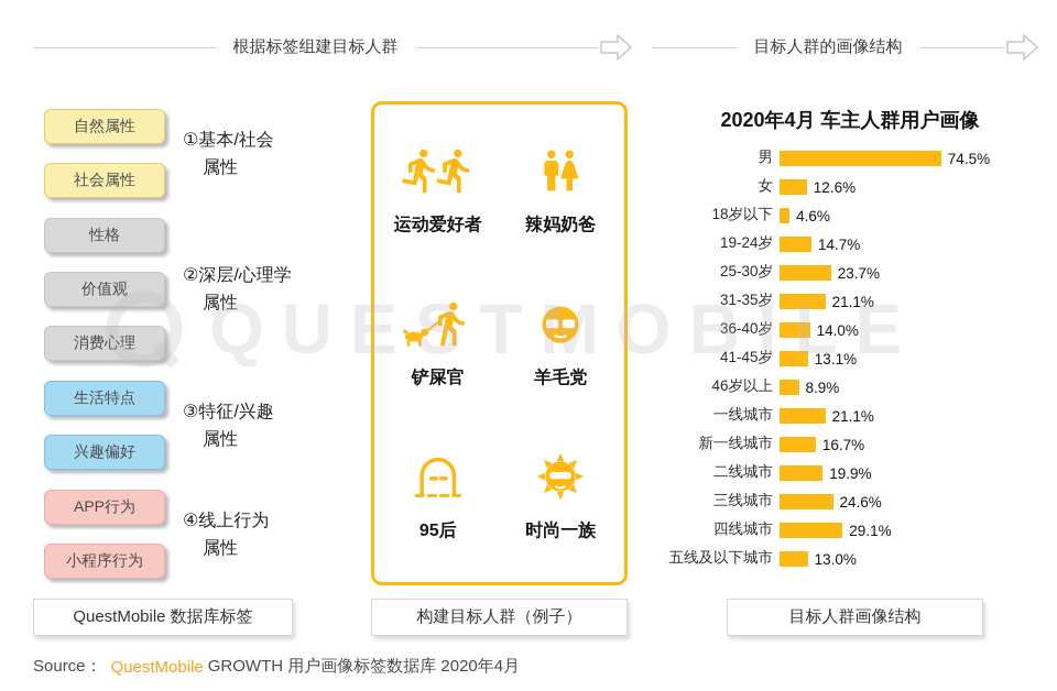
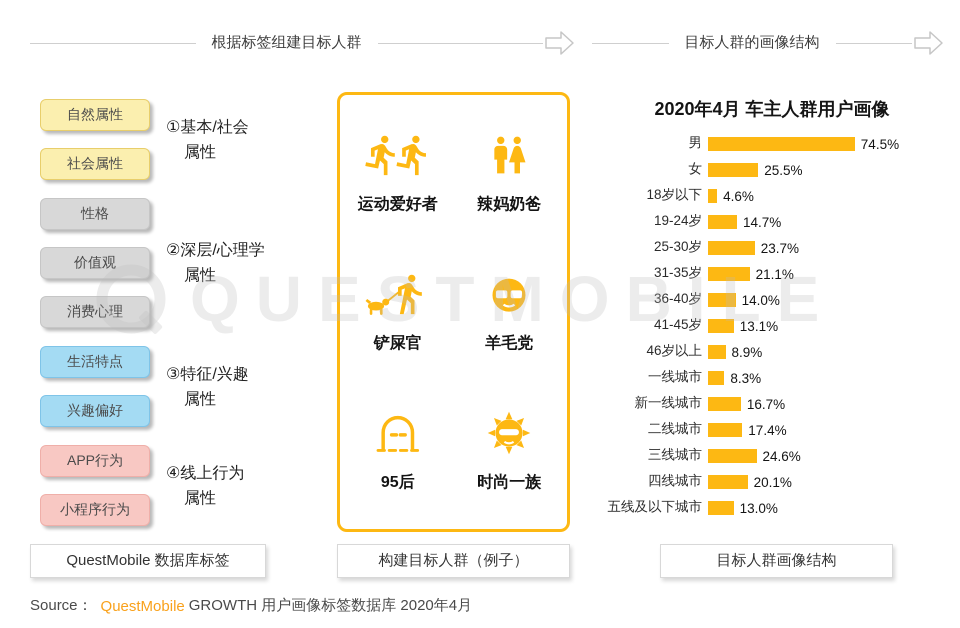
女: 12.6% -> 25.5%
一线城市: 21.1% -> 8.3%
二线城市: 19.9% -> 17.4%
四线城市: 29.1% -> 20.1%
